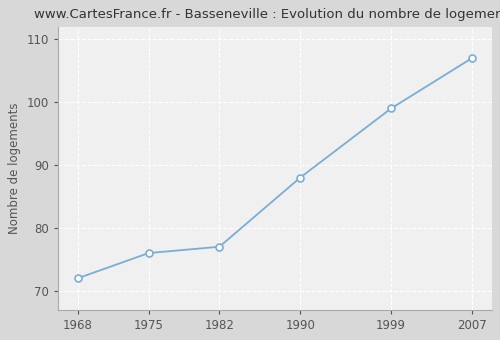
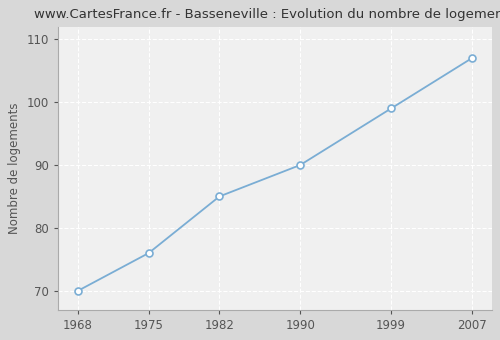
1968: 72 -> 70
1982: 77 -> 85
1990: 88 -> 90
